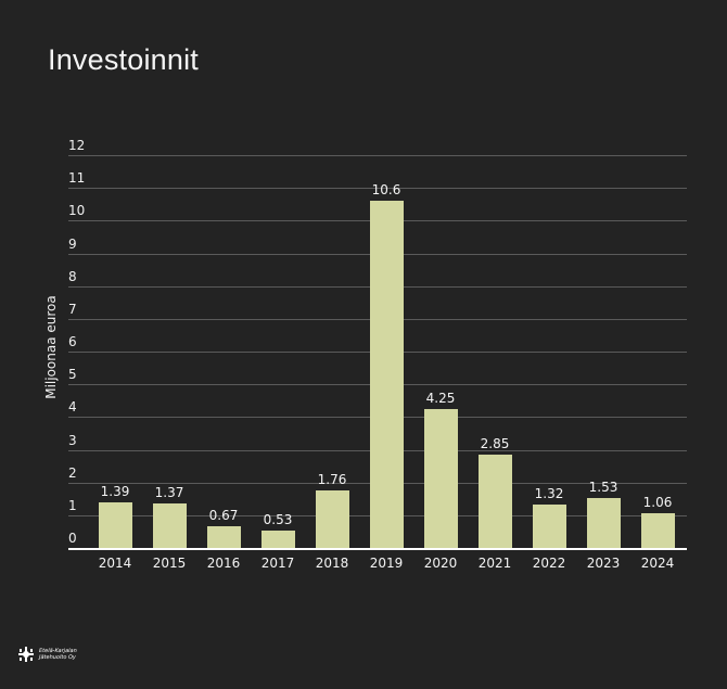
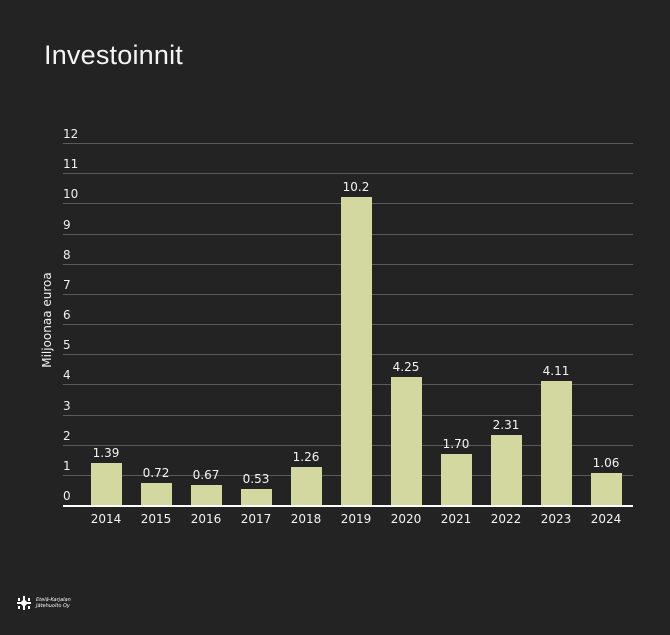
2015: 1.37 -> 0.72
2018: 1.76 -> 1.26
2019: 10.6 -> 10.2
2021: 2.85 -> 1.70
2022: 1.32 -> 2.31
2023: 1.53 -> 4.11
